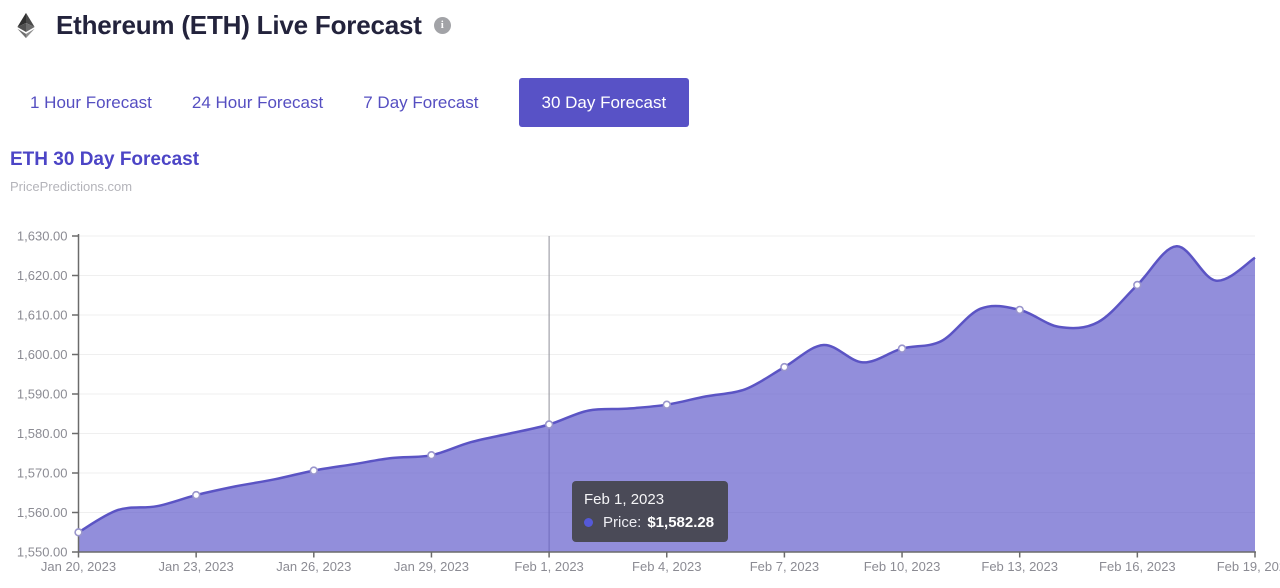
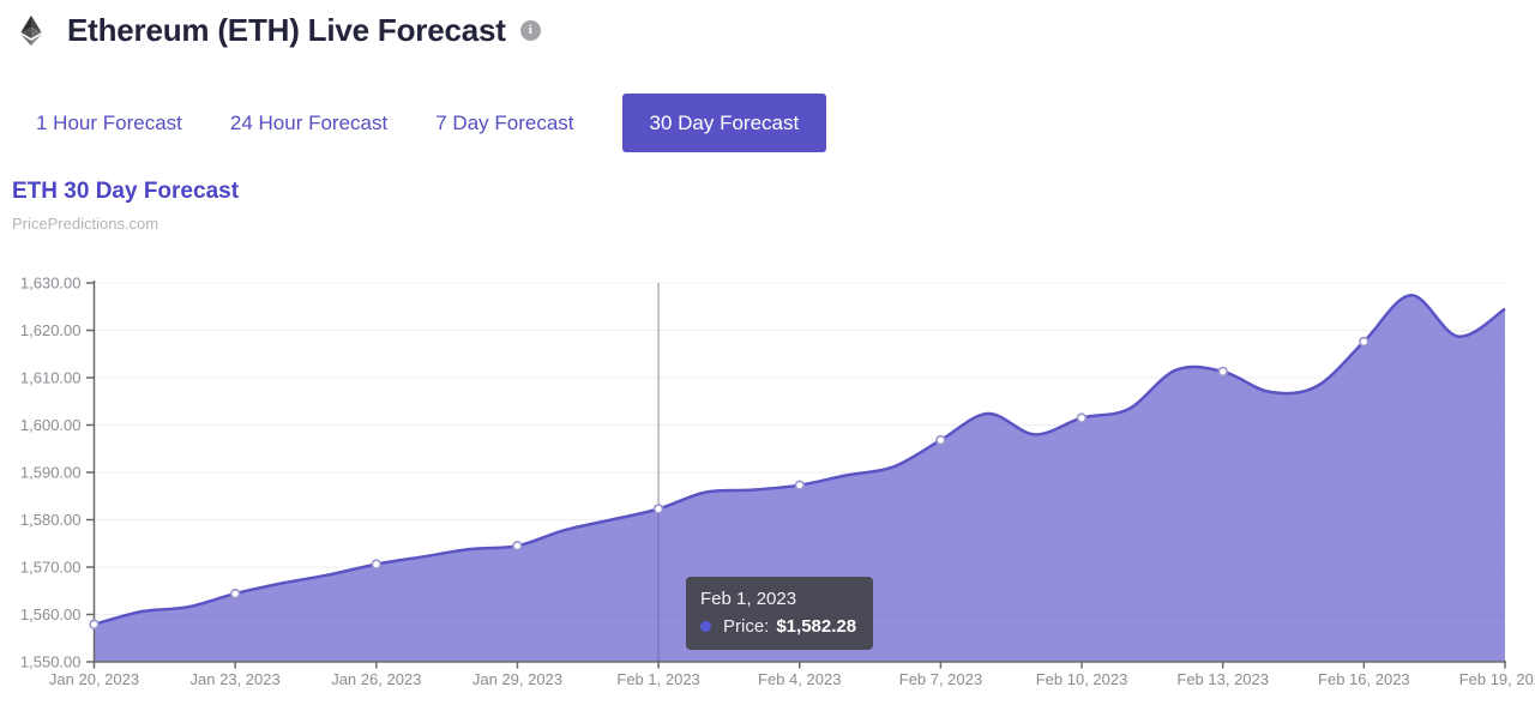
Jan 20, 2023: 1555 -> 1558
